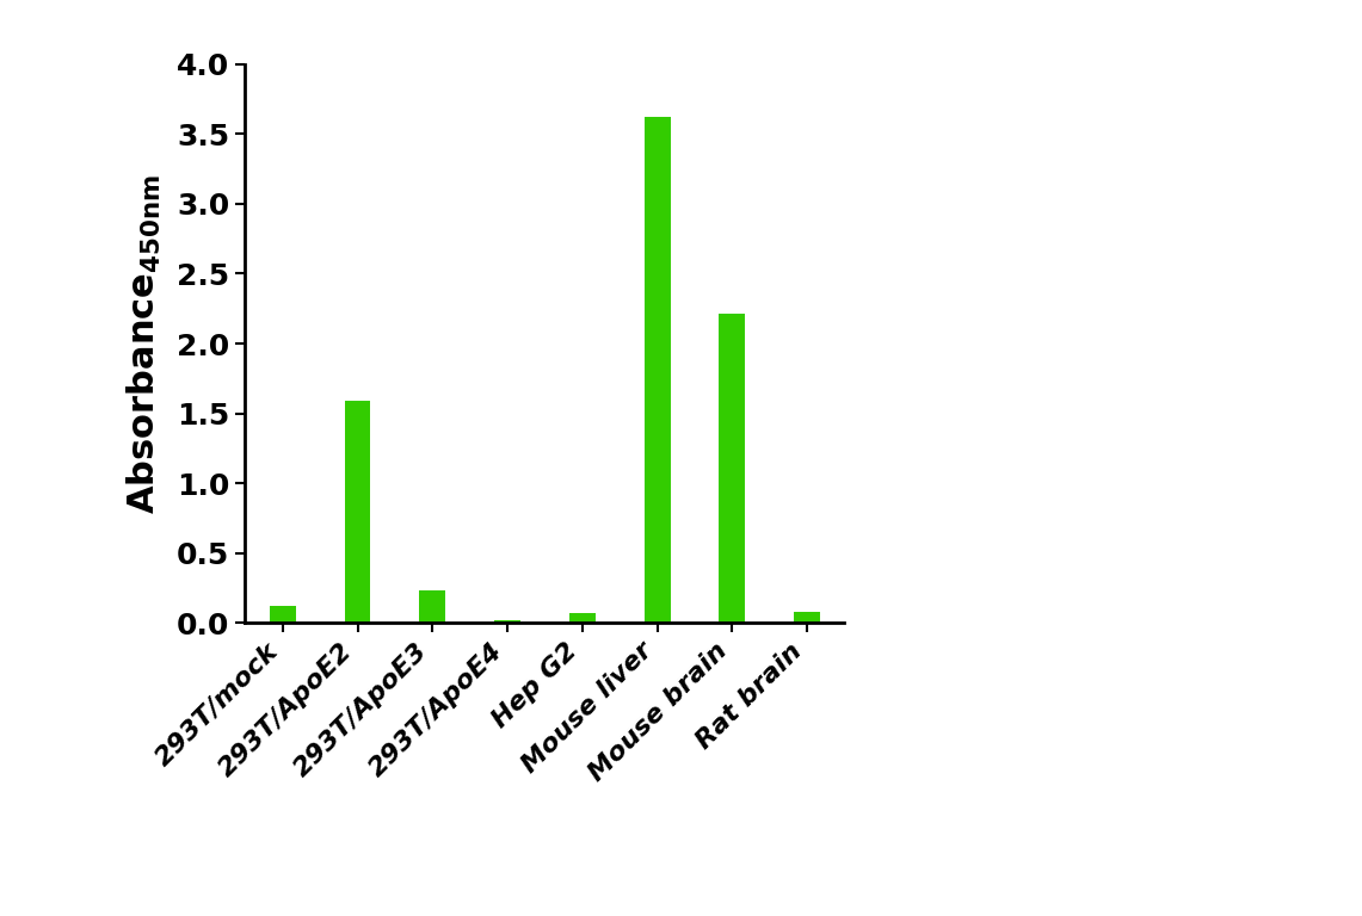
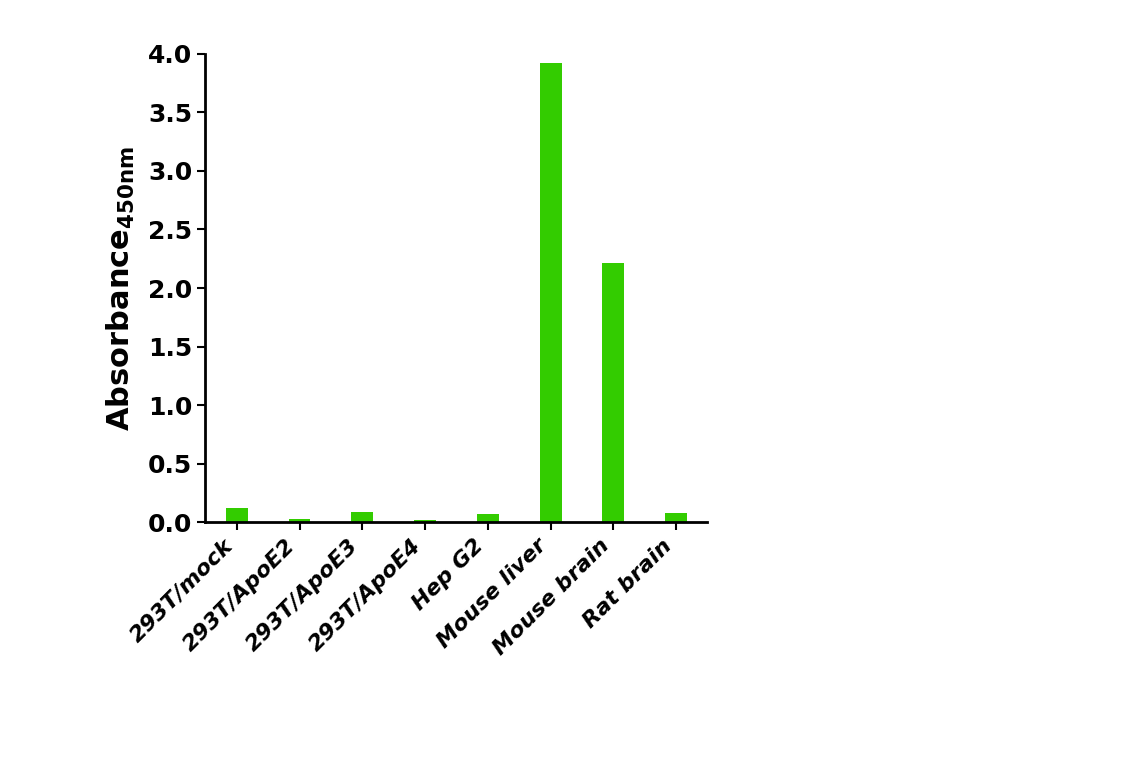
293T/ApoE2: 1.59 -> 0.03
293T/ApoE3: 0.23 -> 0.09
Mouse liver: 3.62 -> 3.92
